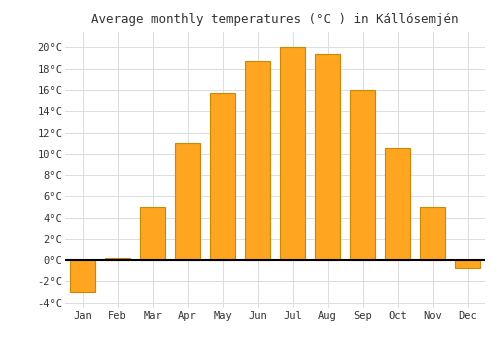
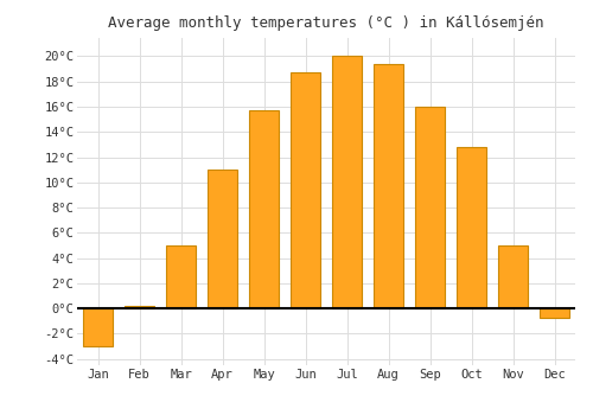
Oct: 10.5°C -> 12.8°C
